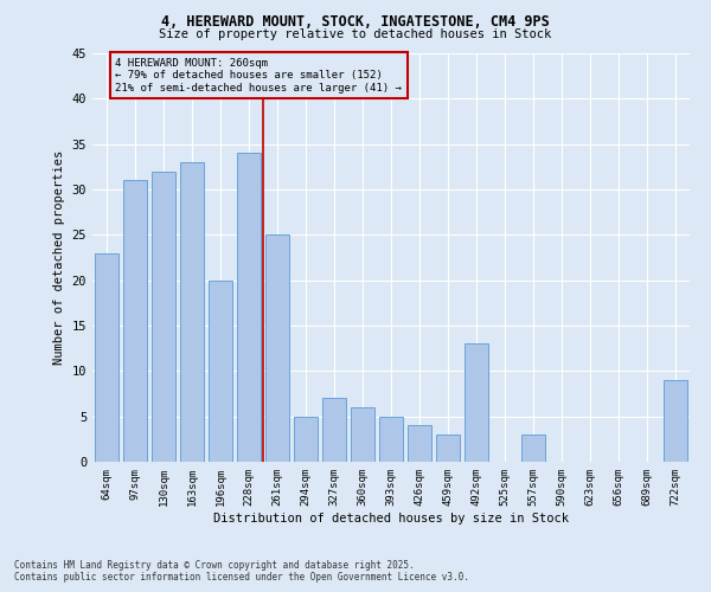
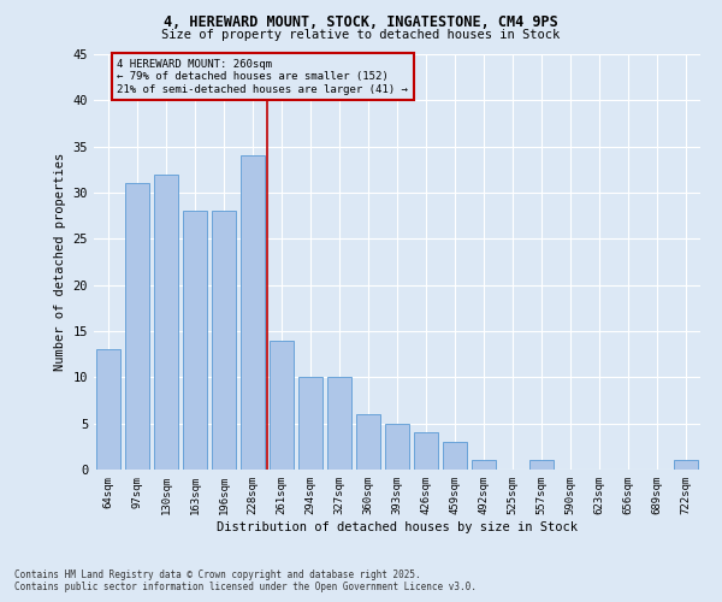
64sqm: 23 -> 13
163sqm: 33 -> 28
196sqm: 20 -> 28
261sqm: 25 -> 14
294sqm: 5 -> 10
327sqm: 7 -> 10
492sqm: 13 -> 1
557sqm: 3 -> 1
722sqm: 9 -> 1
